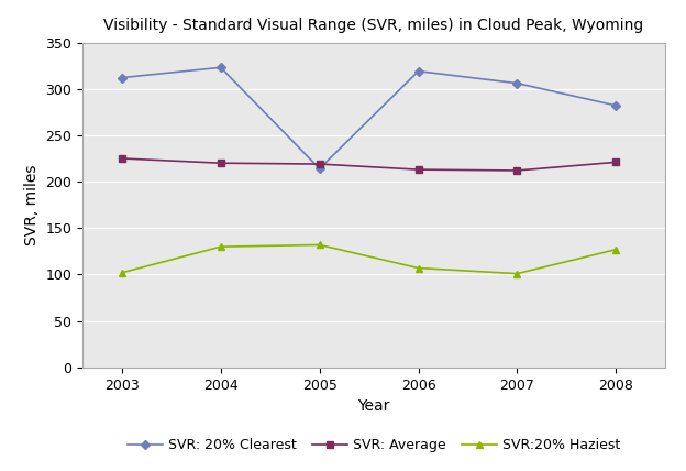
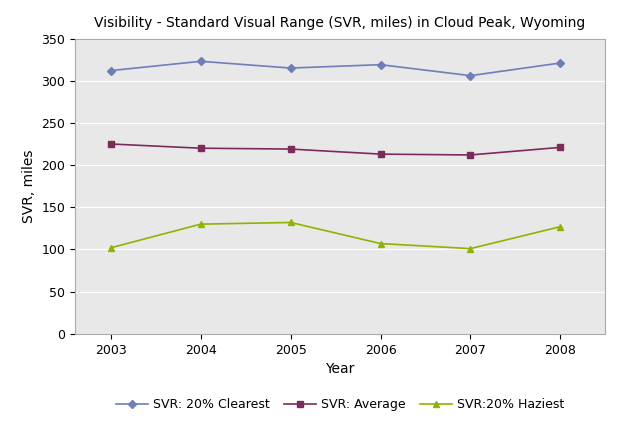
SVR: 20% Clearest/2005: 214 -> 315
SVR: 20% Clearest/2008: 282 -> 321
